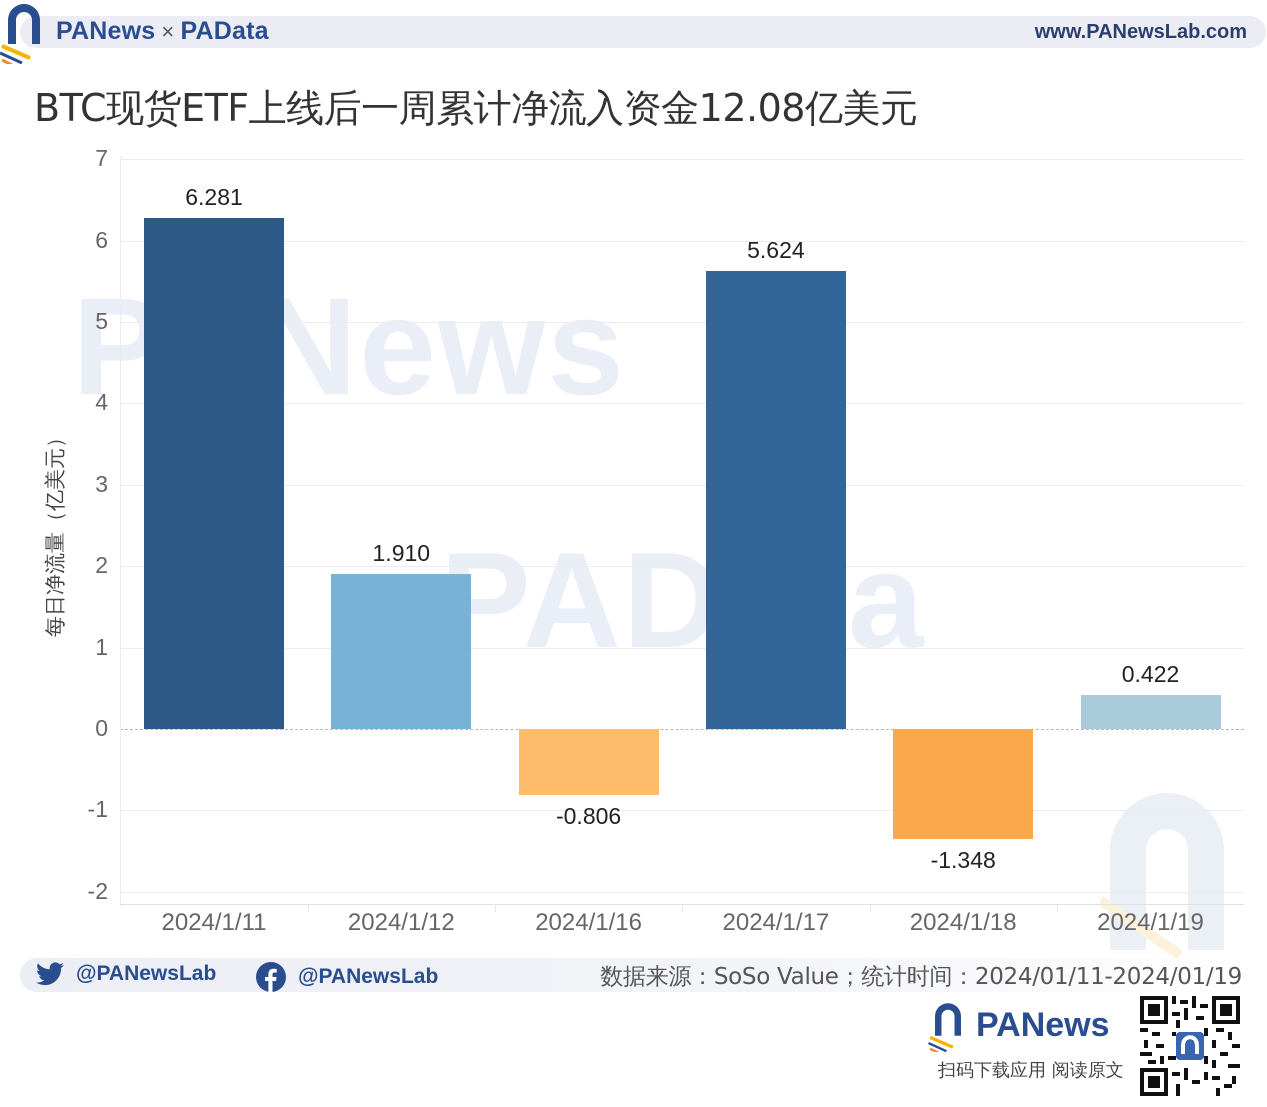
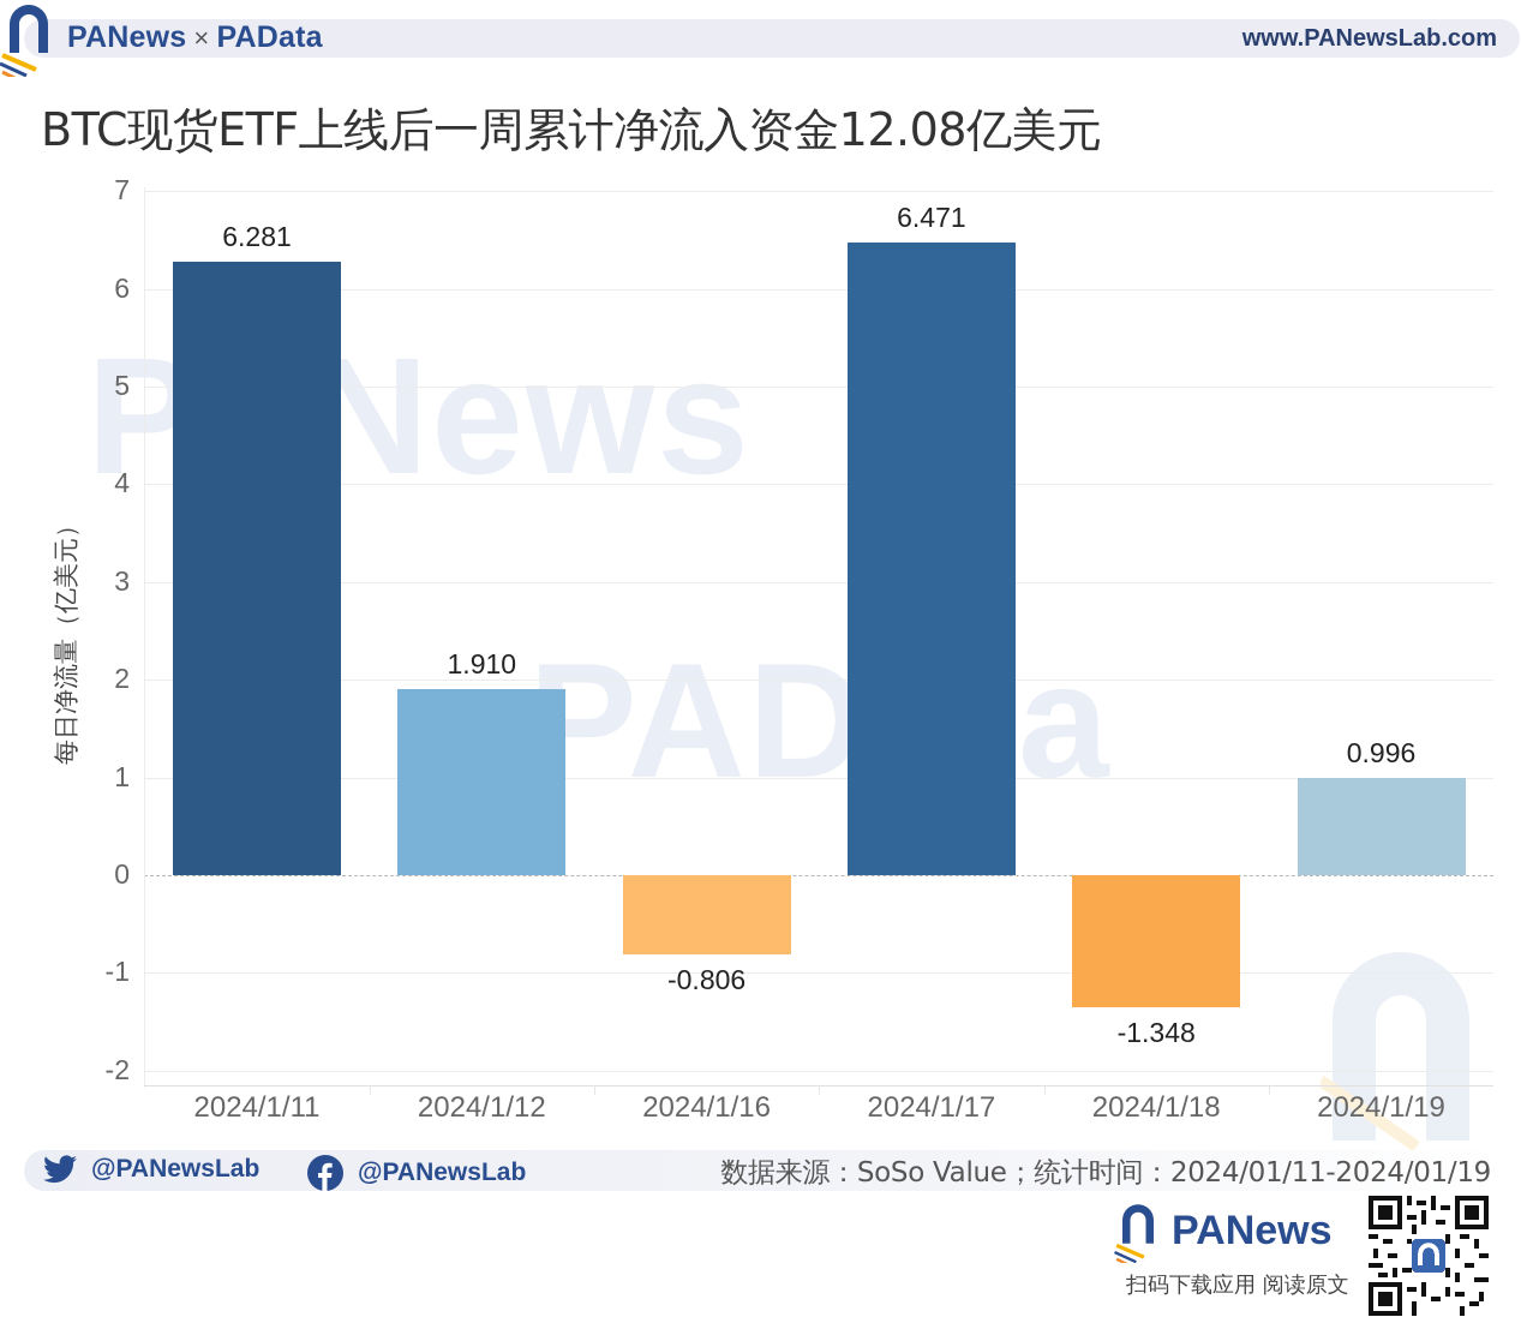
2024/1/17: 5.624 -> 6.471
2024/1/19: 0.422 -> 0.996
